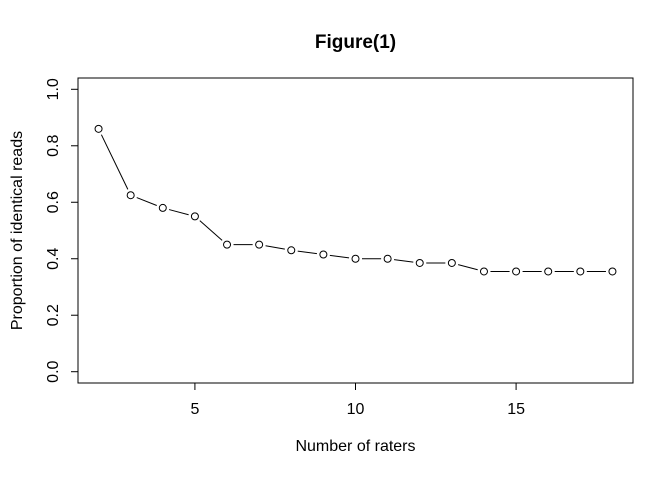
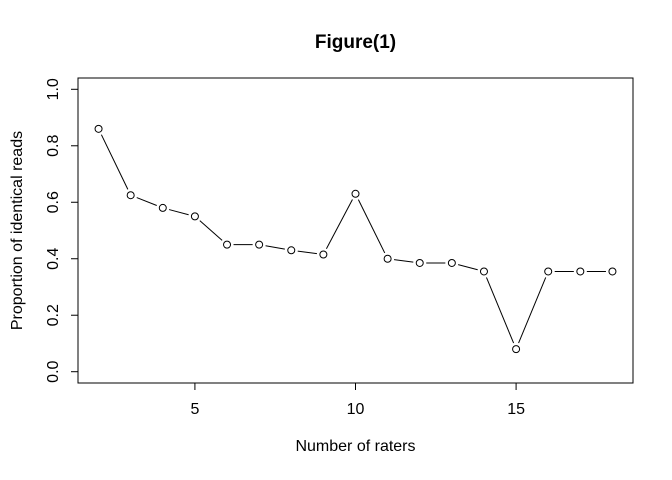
10: 0.40 -> 0.63
15: 0.35 -> 0.08
